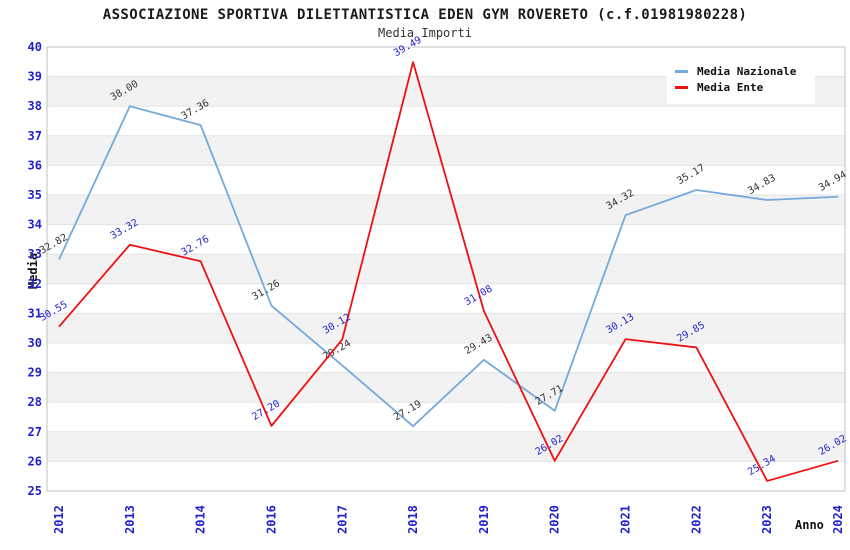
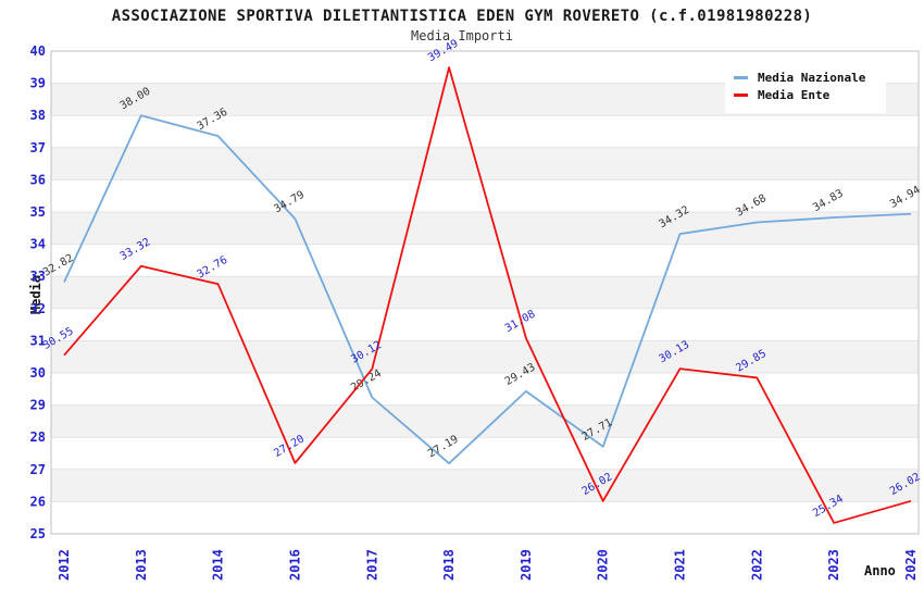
Media Nazionale/2016: 31.26 -> 34.79
Media Nazionale/2022: 35.17 -> 34.68
